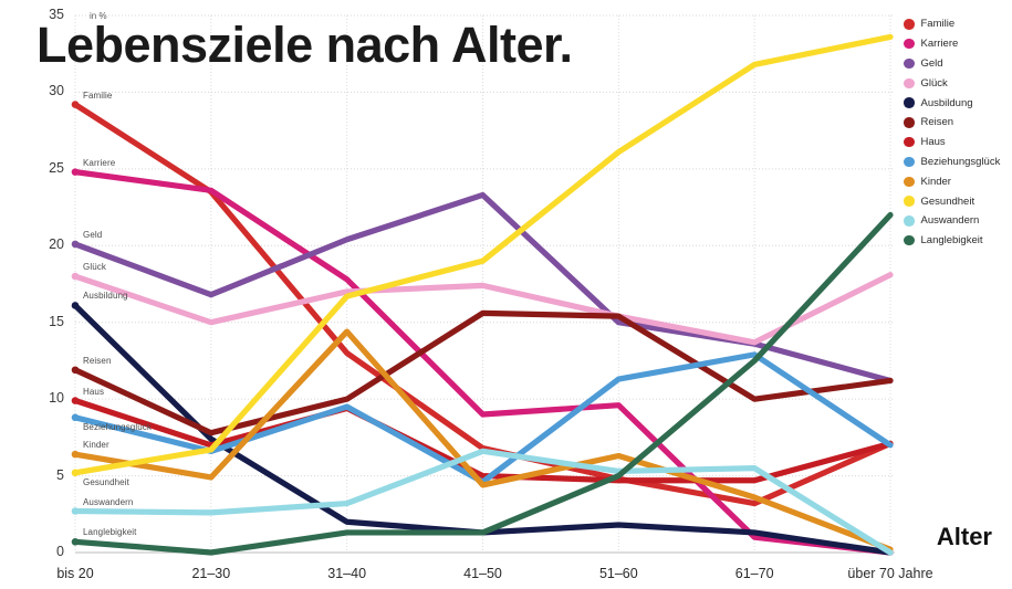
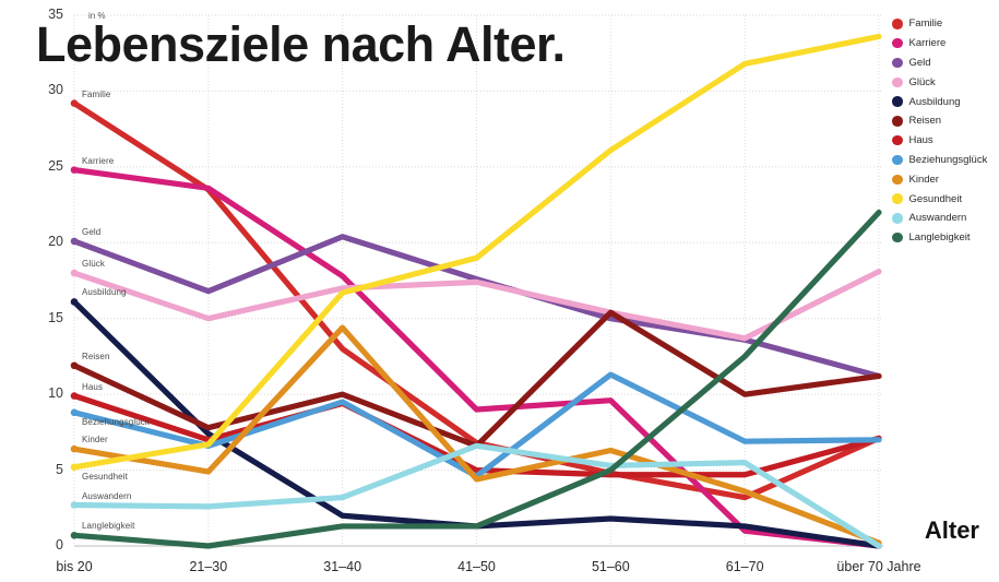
Geld/41–50: 23.3 -> 17.6
Reisen/41–50: 15.6 -> 6.6
Beziehungsglück/61–70: 12.9 -> 6.9
